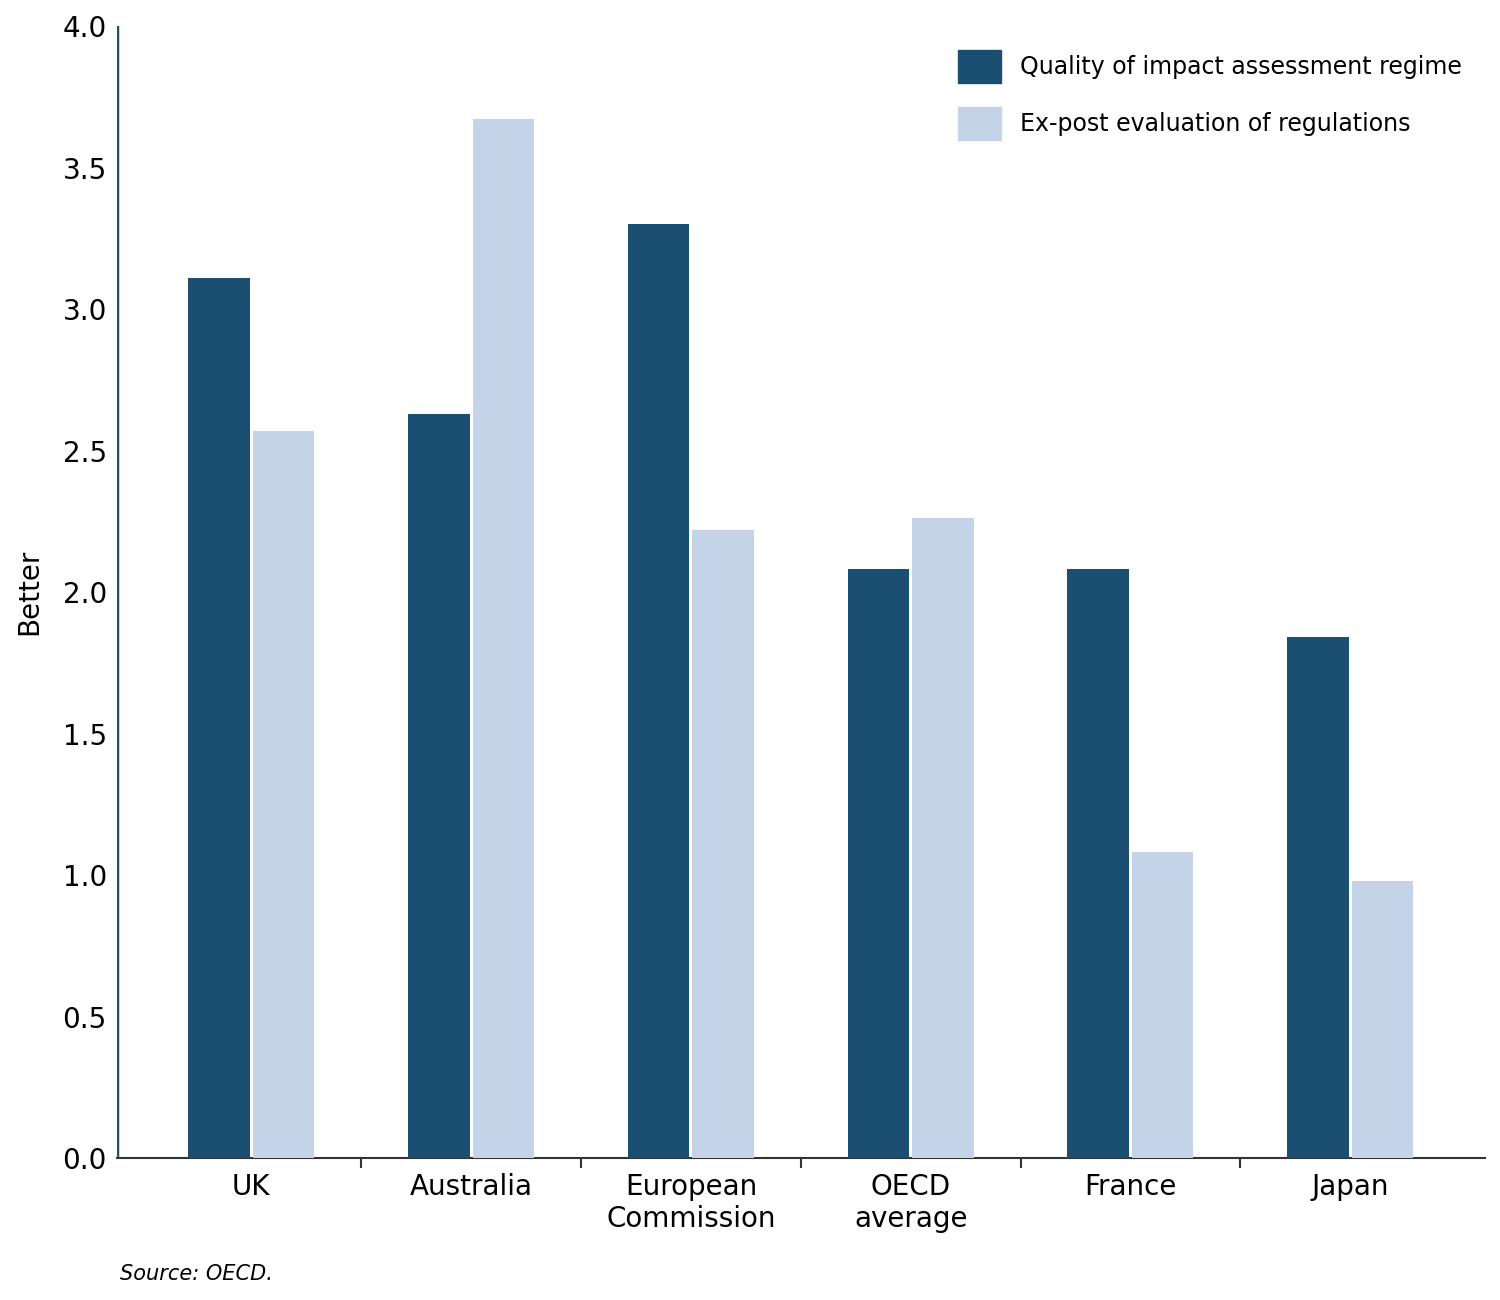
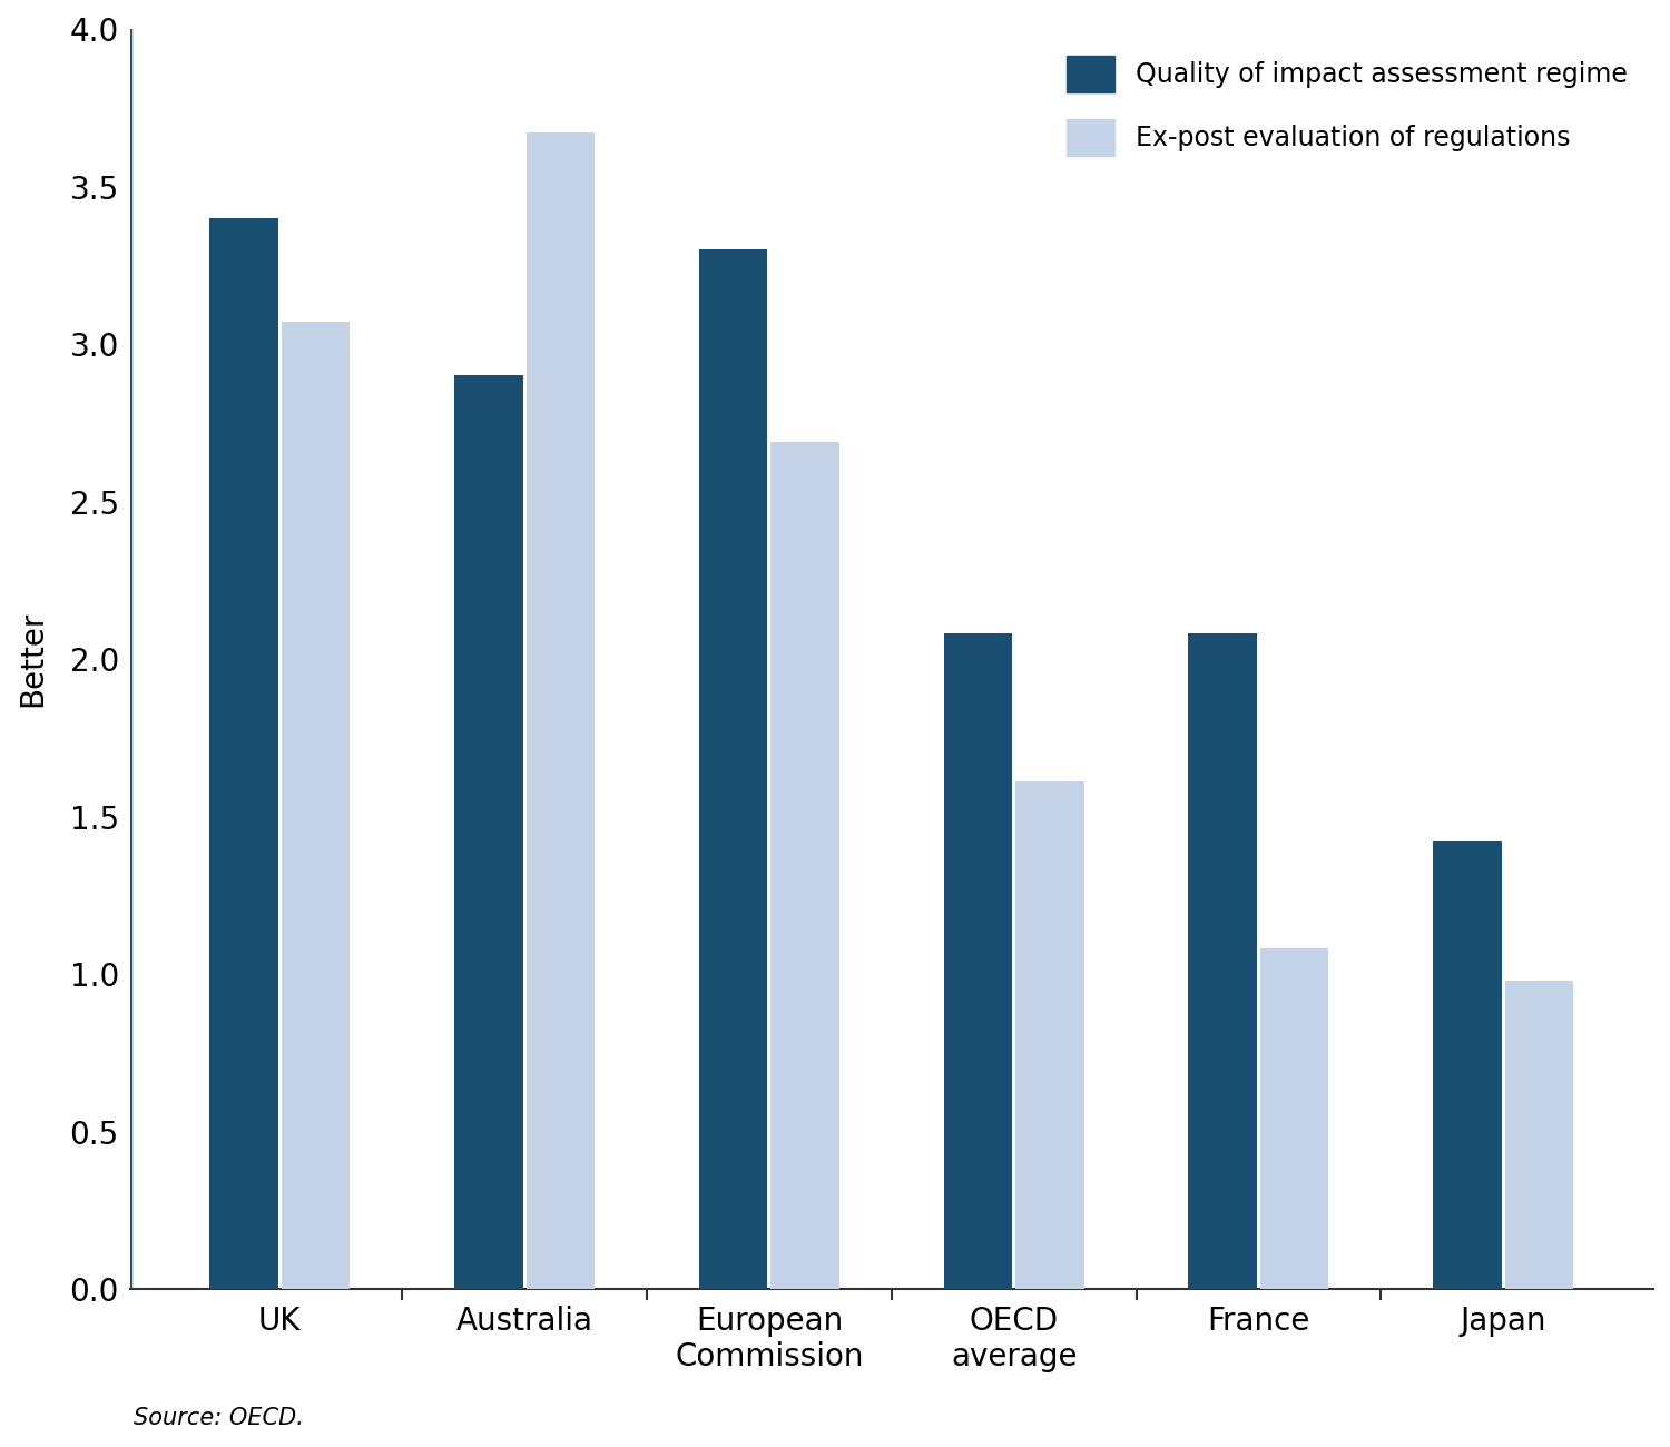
Quality of impact assessment regime/UK: 3.11 -> 3.40
Ex-post evaluation of regulations/UK: 2.57 -> 3.07
Quality of impact assessment regime/Australia: 2.63 -> 2.90
Ex-post evaluation of regulations/European Commission: 2.22 -> 2.69
Ex-post evaluation of regulations/OECD average: 2.26 -> 1.61
Quality of impact assessment regime/Japan: 1.84 -> 1.42
